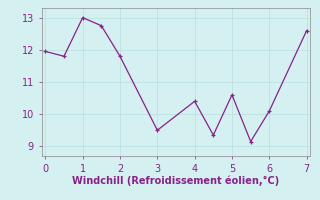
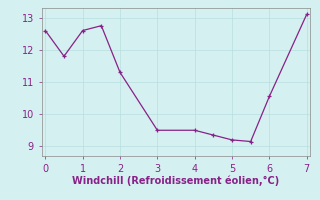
0: 11.95 -> 12.60
1: 13.00 -> 12.60
2: 11.80 -> 11.30
4: 10.40 -> 9.50
5: 10.60 -> 9.20
6: 10.10 -> 10.55
7: 12.60 -> 13.10
